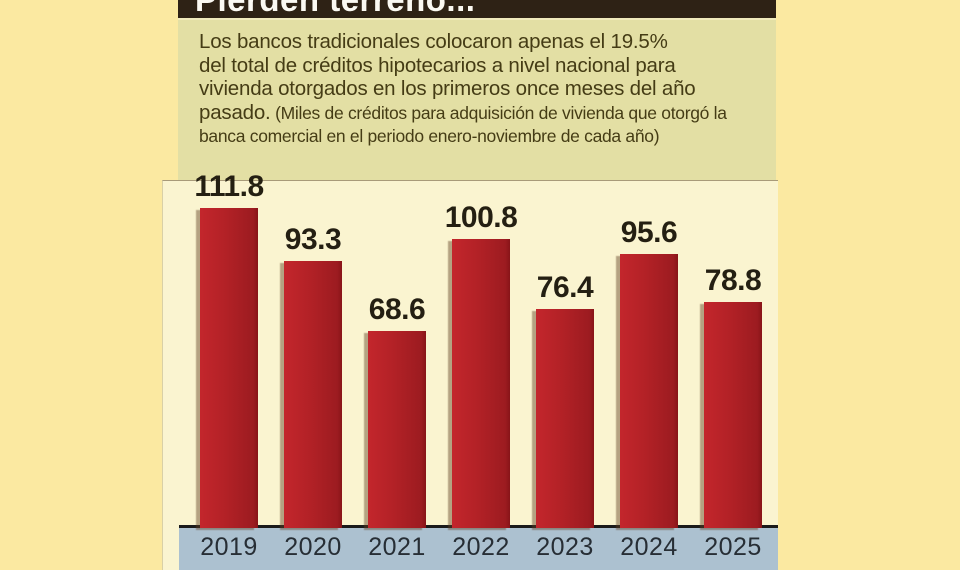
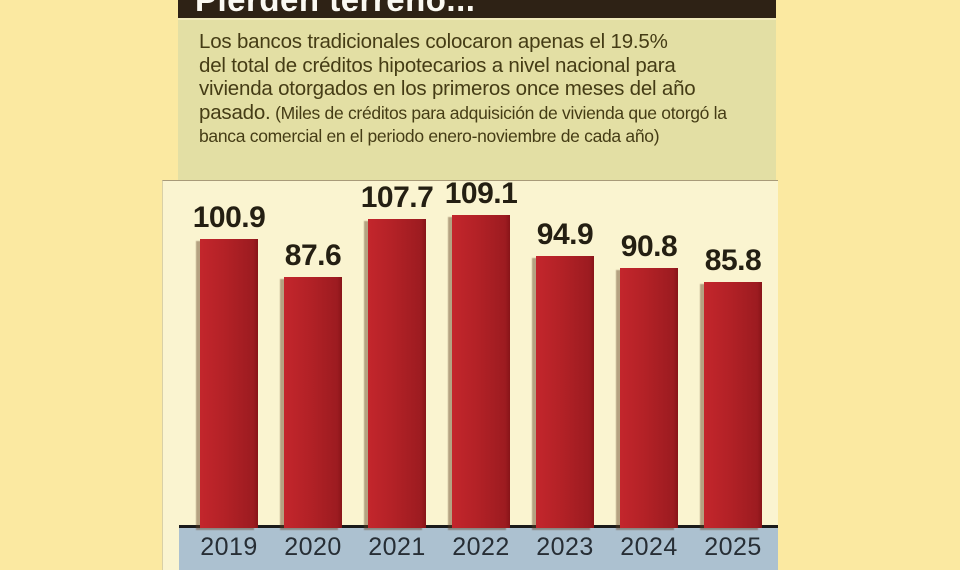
2019: 111.8 -> 100.9
2020: 93.3 -> 87.6
2021: 68.6 -> 107.7
2022: 100.8 -> 109.1
2023: 76.4 -> 94.9
2024: 95.6 -> 90.8
2025: 78.8 -> 85.8
